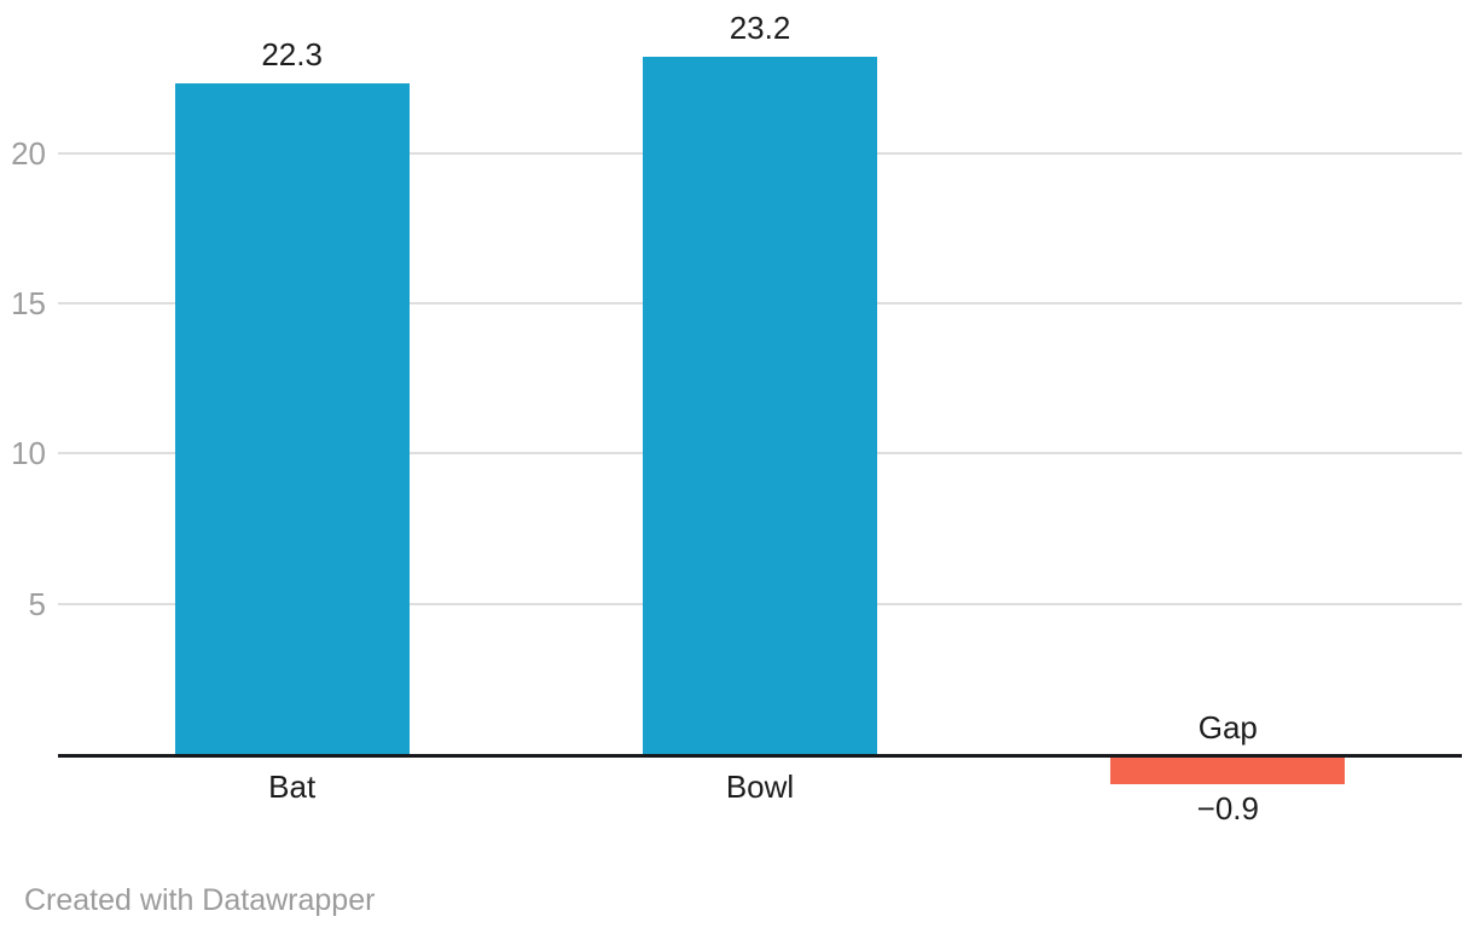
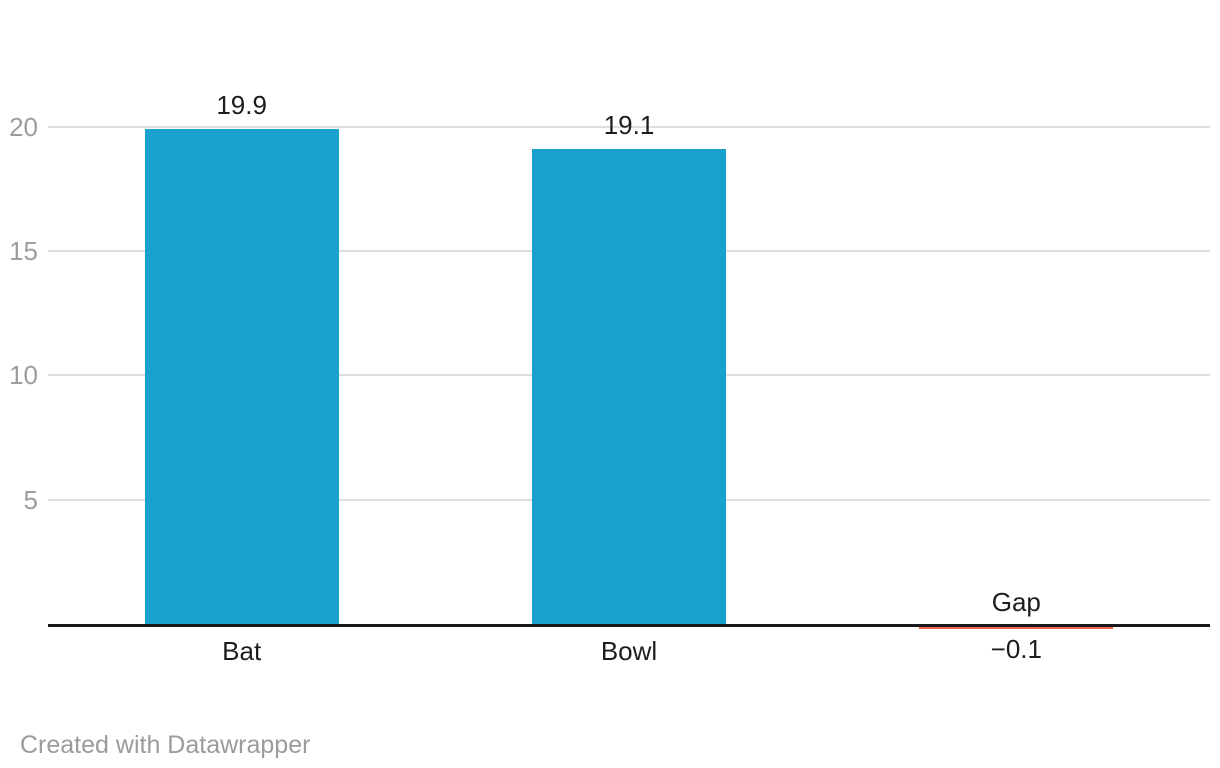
Bat: 22.3 -> 19.9
Bowl: 23.2 -> 19.1
Gap: −0.9 -> −0.1
